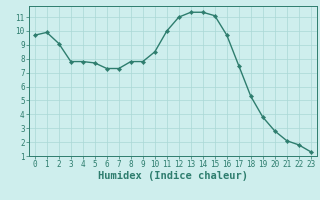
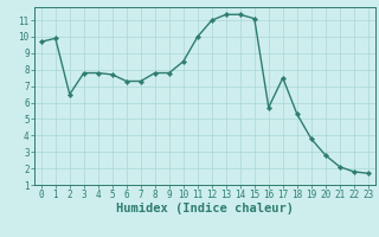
2: 9.1 -> 6.5
16: 9.7 -> 5.7
23: 1.3 -> 1.7
